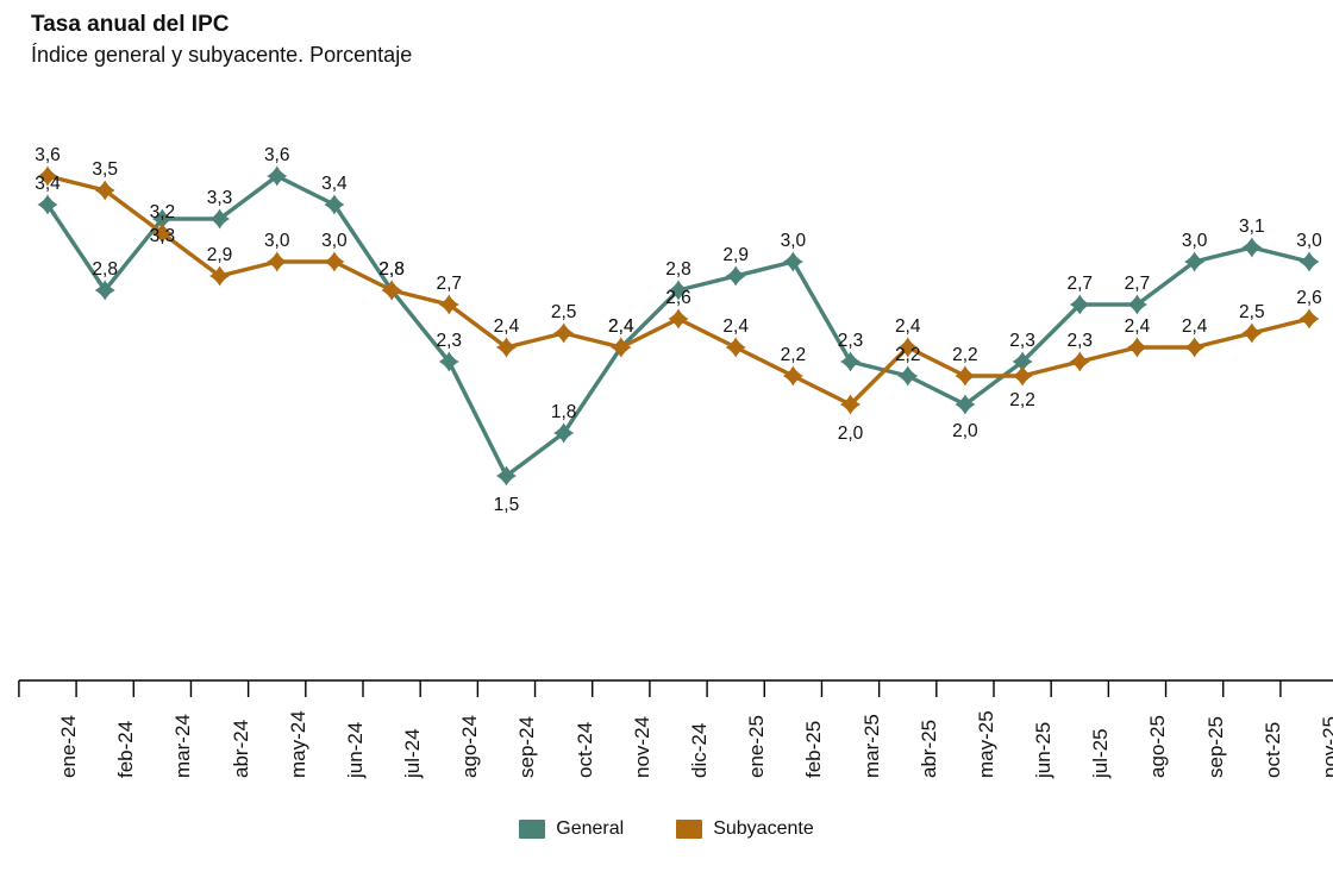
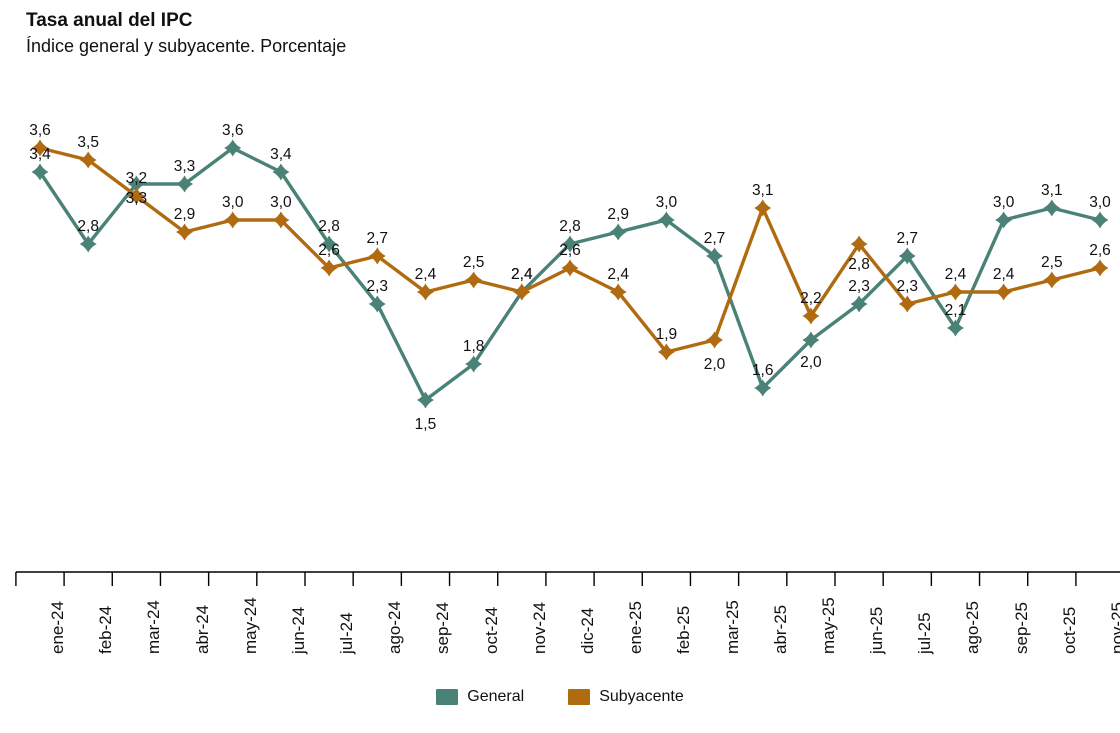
Subyacente/jul-24: 2,8 -> 2,6
Subyacente/feb-25: 2,2 -> 1,9
General/mar-25: 2,3 -> 2,7
General/abr-25: 2,2 -> 1,6
Subyacente/abr-25: 2,4 -> 3,1
Subyacente/jun-25: 2,2 -> 2,8
General/ago-25: 2,7 -> 2,1
